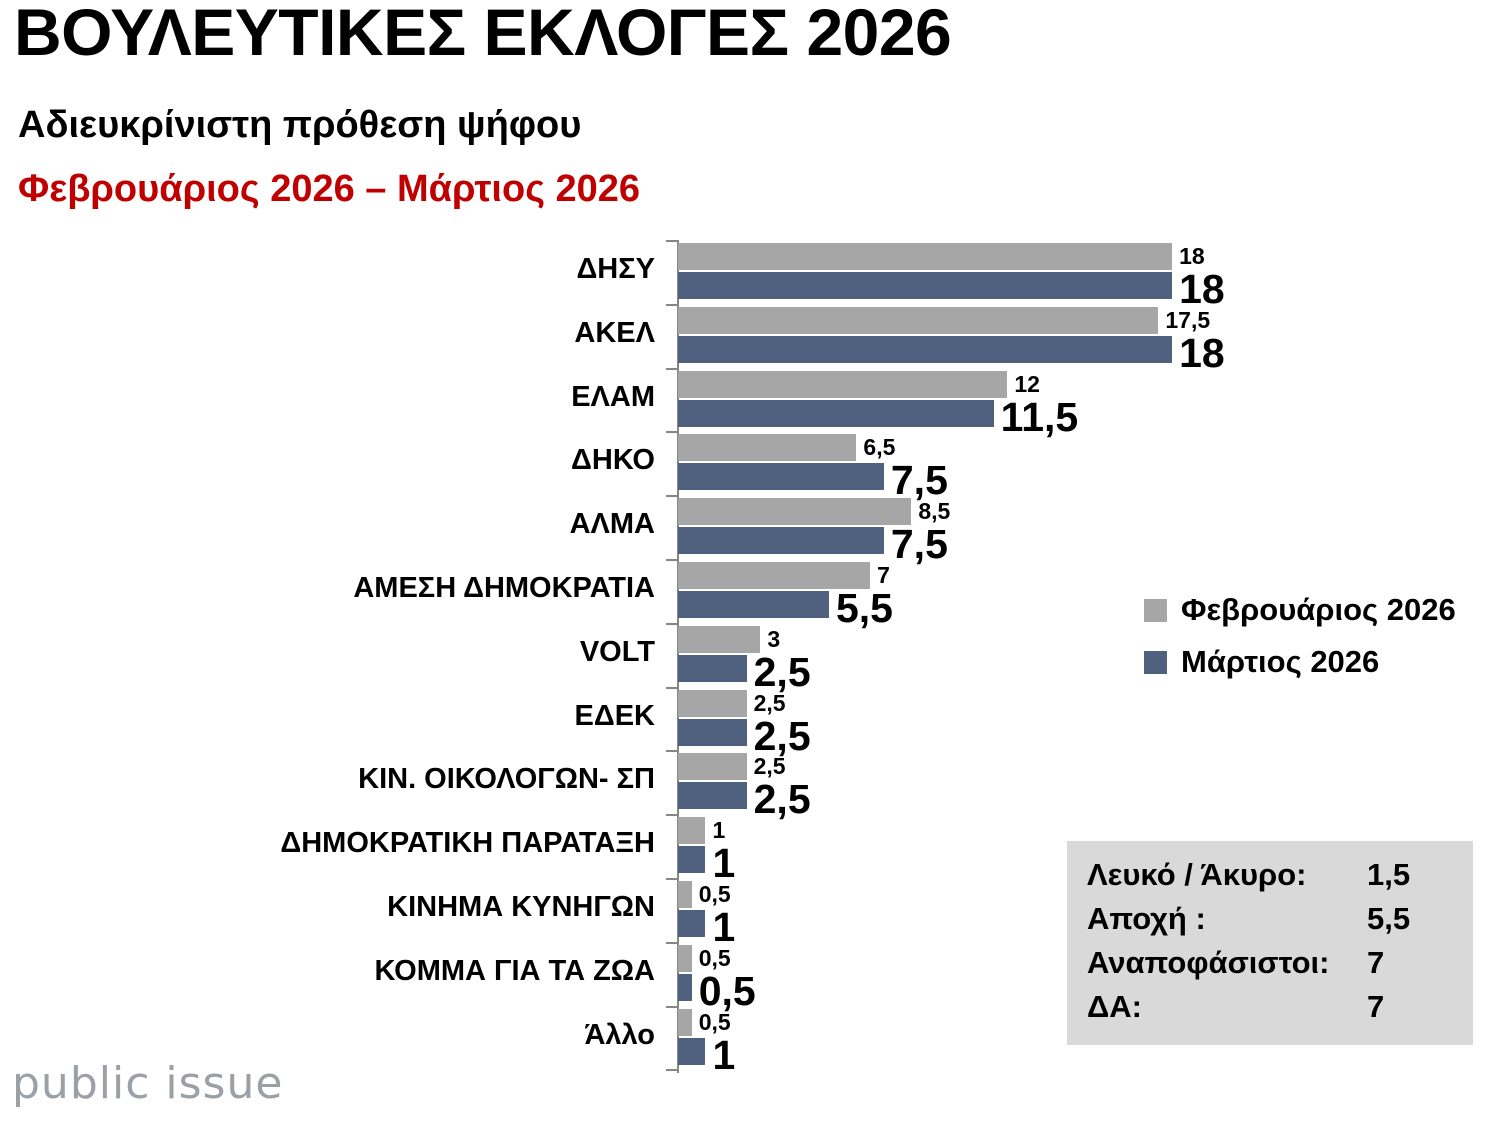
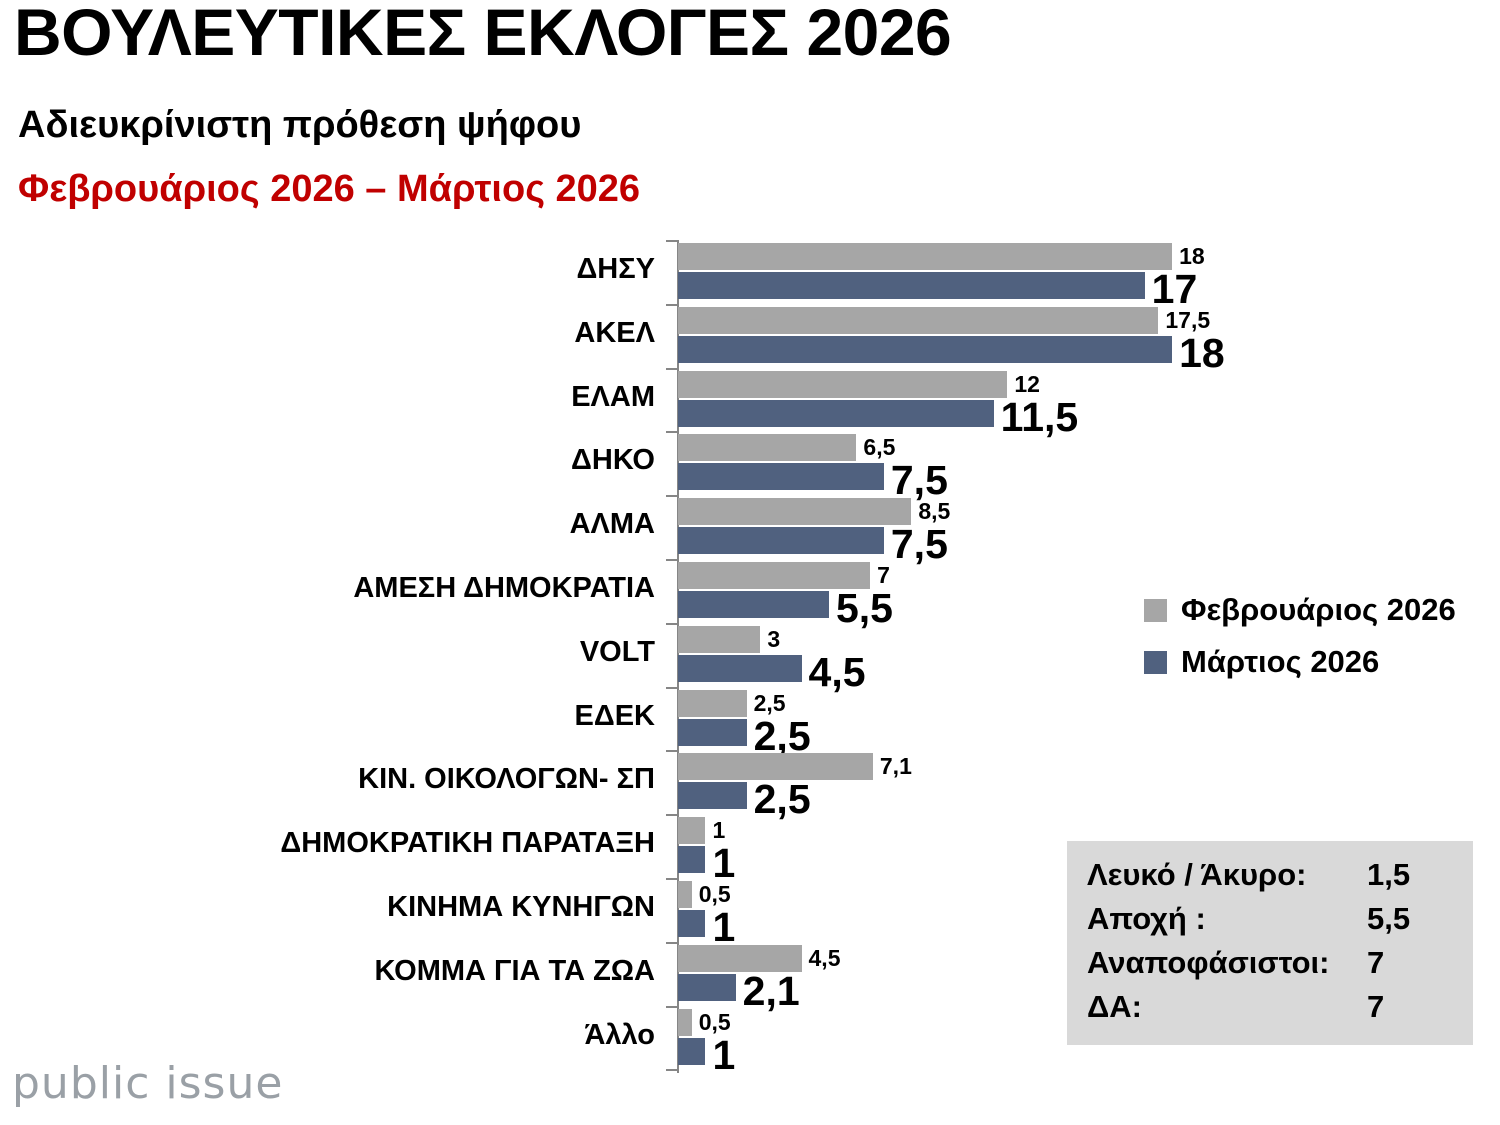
Μάρτιος 2026/ΔΗΣΥ: 18 -> 17
Μάρτιος 2026/VOLT: 2,5 -> 4,5
Φεβρουάριος 2026/ΚΙΝ. ΟΙΚΟΛΟΓΩΝ- ΣΠ: 2,5 -> 7,1
Φεβρουάριος 2026/ΚΟΜΜΑ ΓΙΑ ΤΑ ΖΩΑ: 0,5 -> 4,5
Μάρτιος 2026/ΚΟΜΜΑ ΓΙΑ ΤΑ ΖΩΑ: 0,5 -> 2,1
